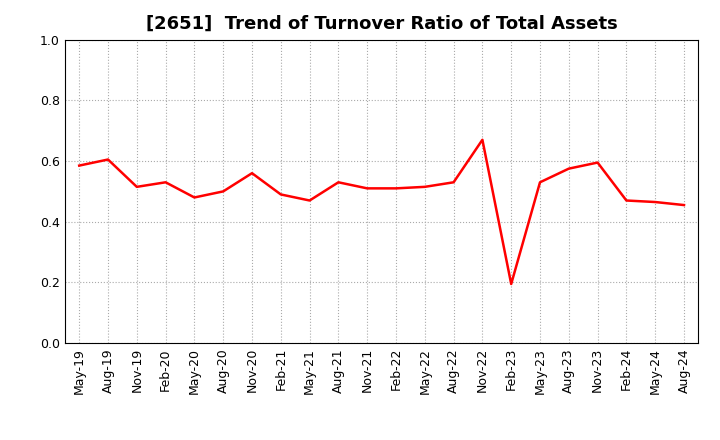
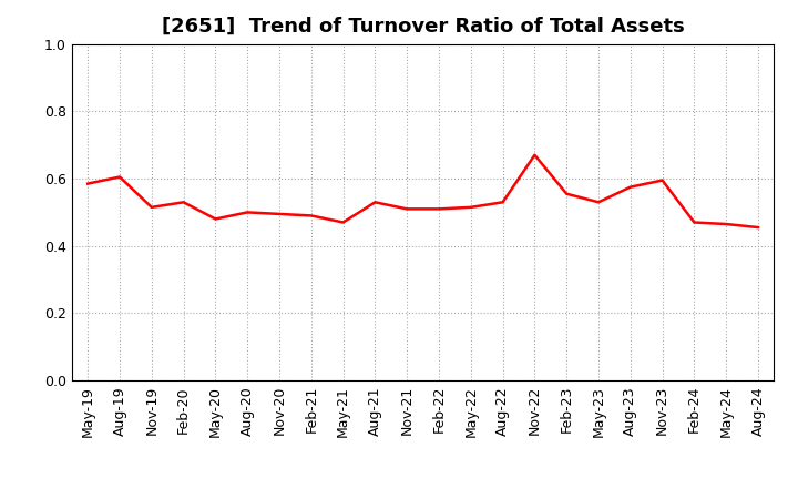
Nov-20: 0.560 -> 0.495
Feb-23: 0.195 -> 0.555
